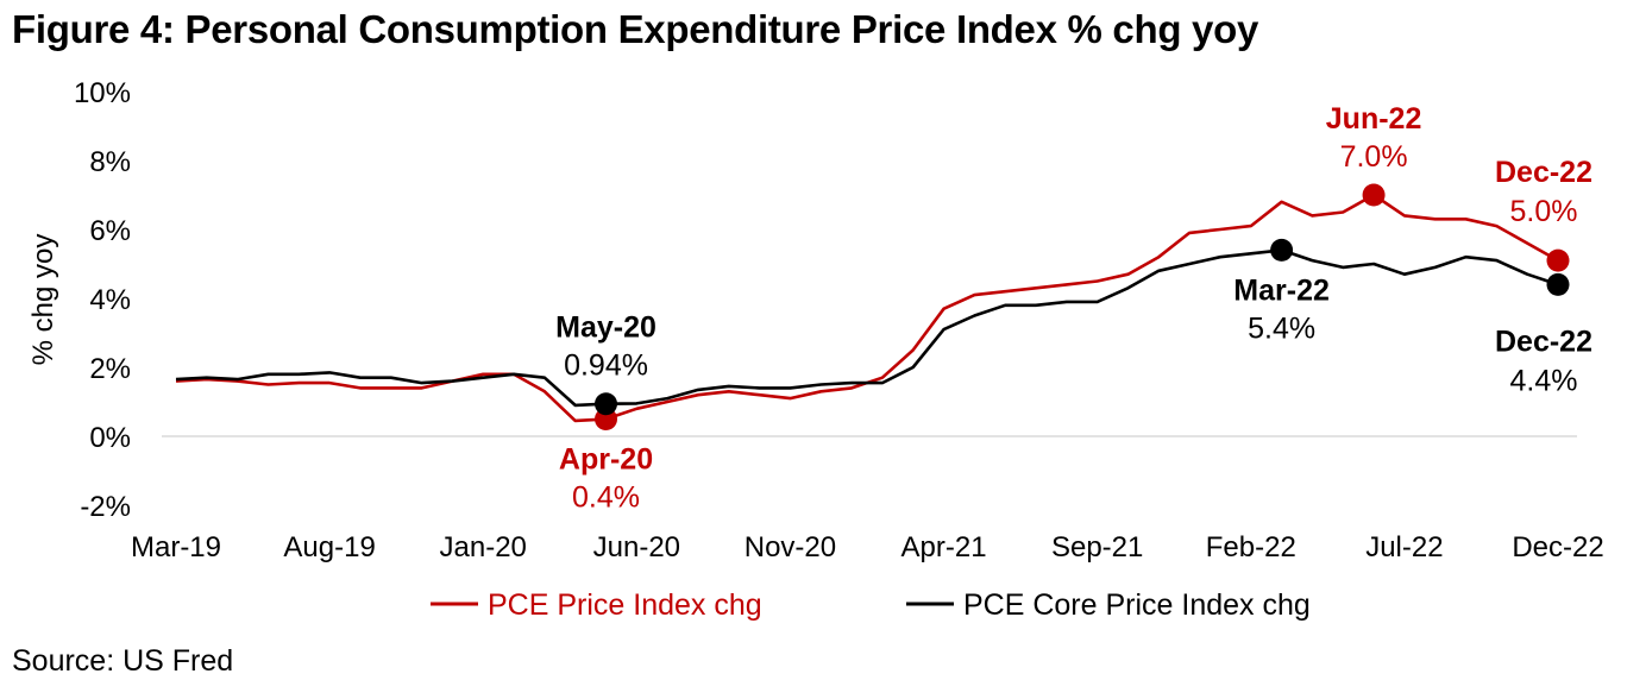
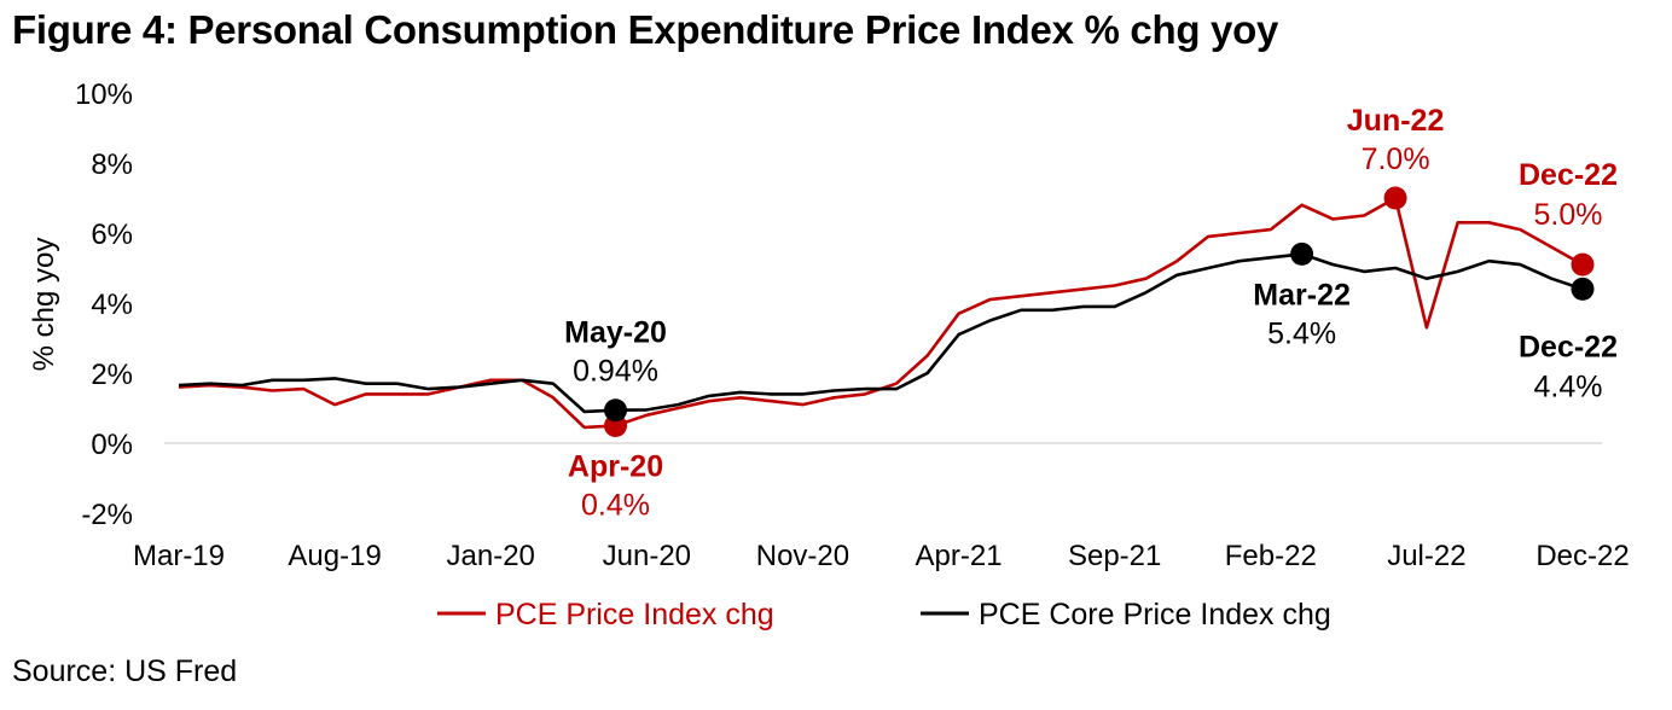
PCE Price Index chg/Aug-19: 1.6% -> 1.1%
PCE Price Index chg/Jul-22: 6.4% -> 3.3%
